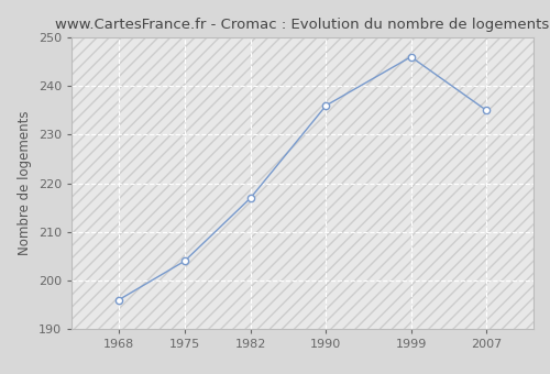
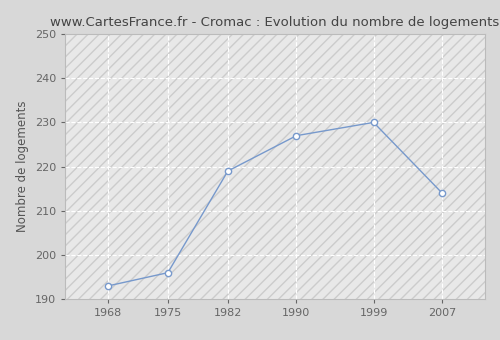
1968: 196 -> 193
1975: 204 -> 196
1982: 217 -> 219
1990: 236 -> 227
1999: 246 -> 230
2007: 235 -> 214
